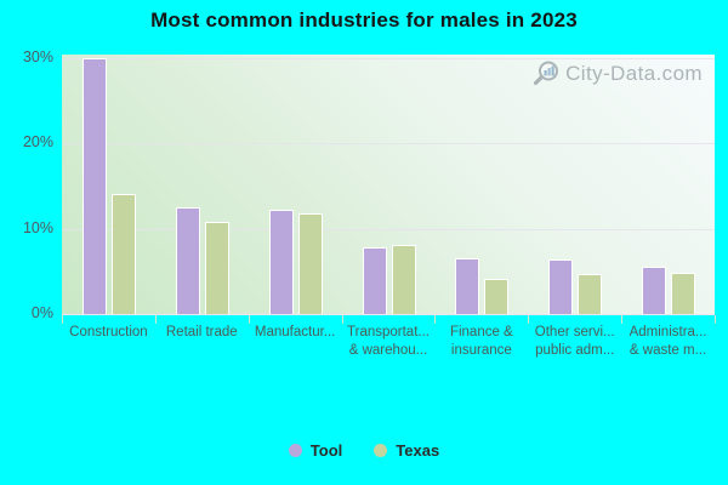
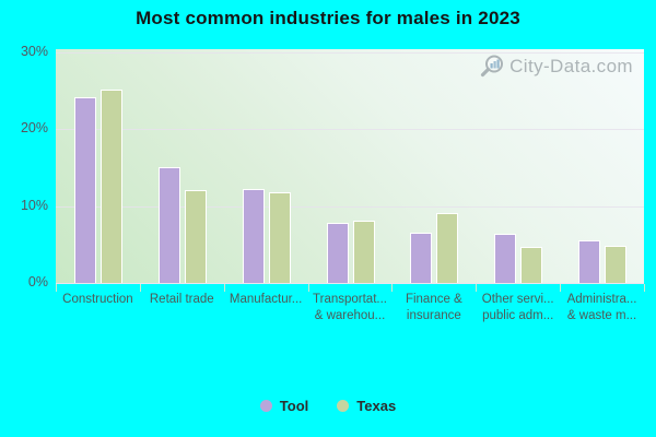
Tool/Construction: 30% -> 24%
Texas/Construction: 14% -> 25%
Tool/Retail trade: 12% -> 15%
Texas/Retail trade: 11% -> 12%
Texas/Finance & insurance: 4% -> 9%
